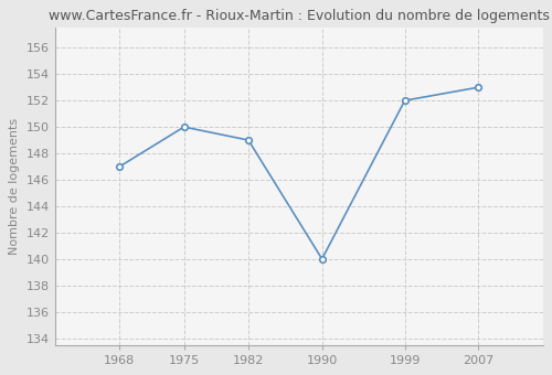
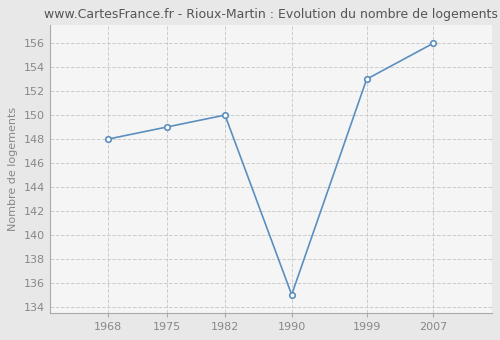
1968: 147 -> 148
1975: 150 -> 149
1982: 149 -> 150
1990: 140 -> 135
1999: 152 -> 153
2007: 153 -> 156
